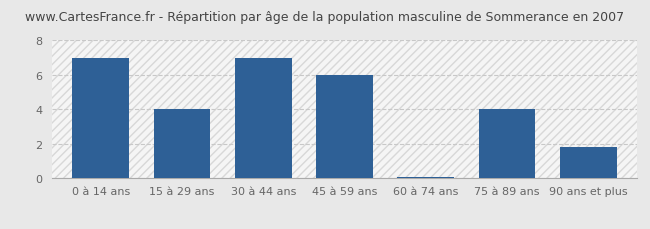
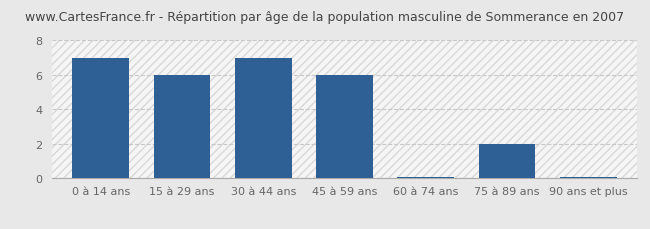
15 à 29 ans: 4.0 -> 6.0
75 à 89 ans: 4.0 -> 2.0
90 ans et plus: 1.8 -> 0.1
